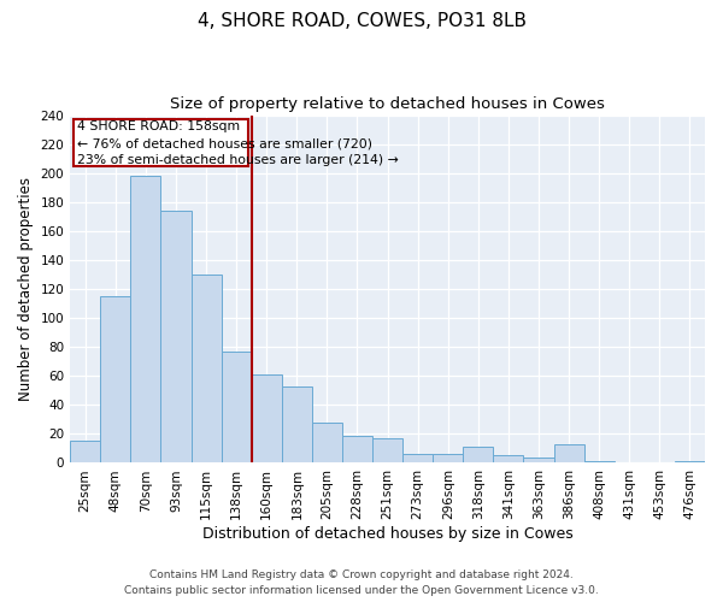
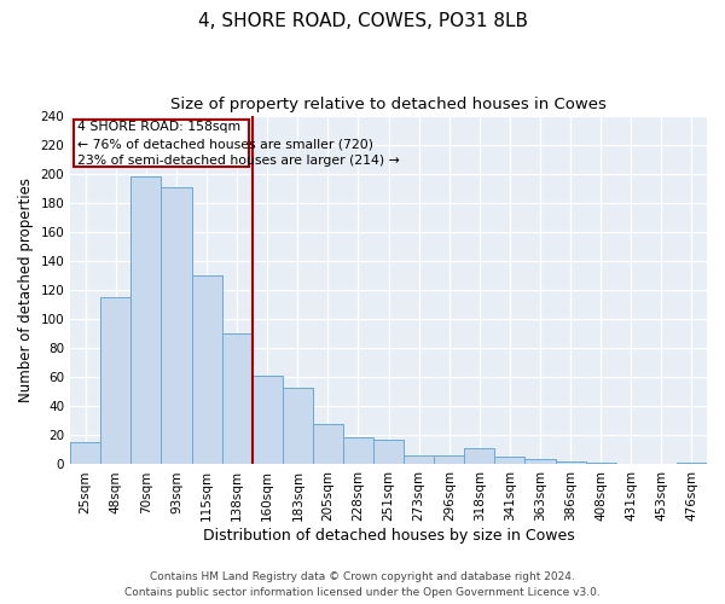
93sqm: 174 -> 191
138sqm: 77 -> 90
386sqm: 13 -> 2
